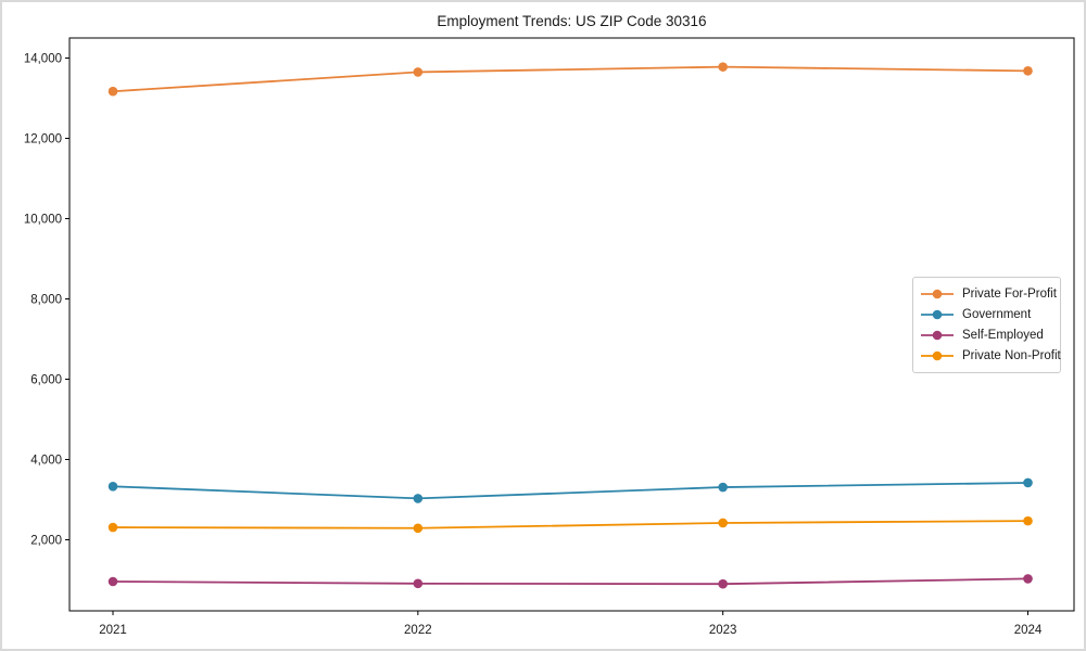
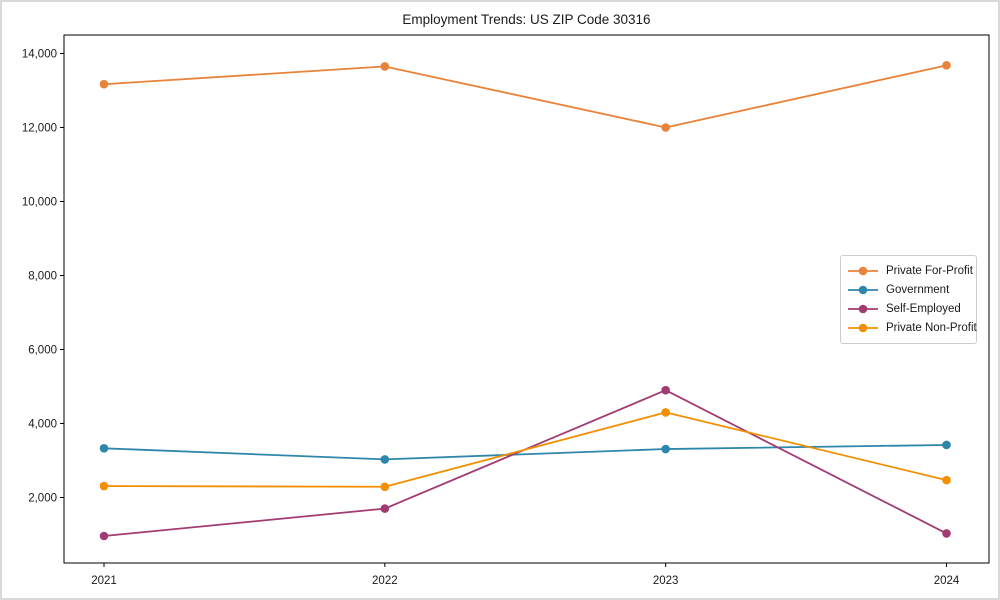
Self-Employed/2022: 900 -> 1700
Private For-Profit/2023: 13800 -> 12000
Self-Employed/2023: 900 -> 4900
Private Non-Profit/2023: 2400 -> 4300
